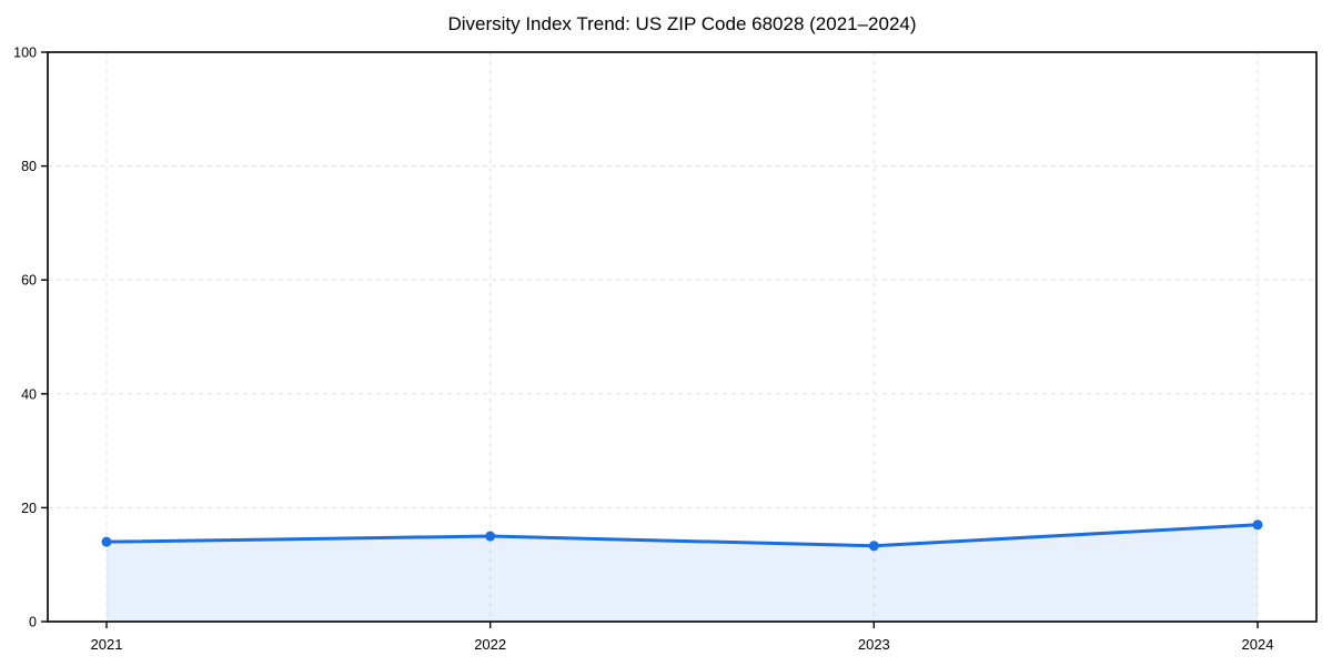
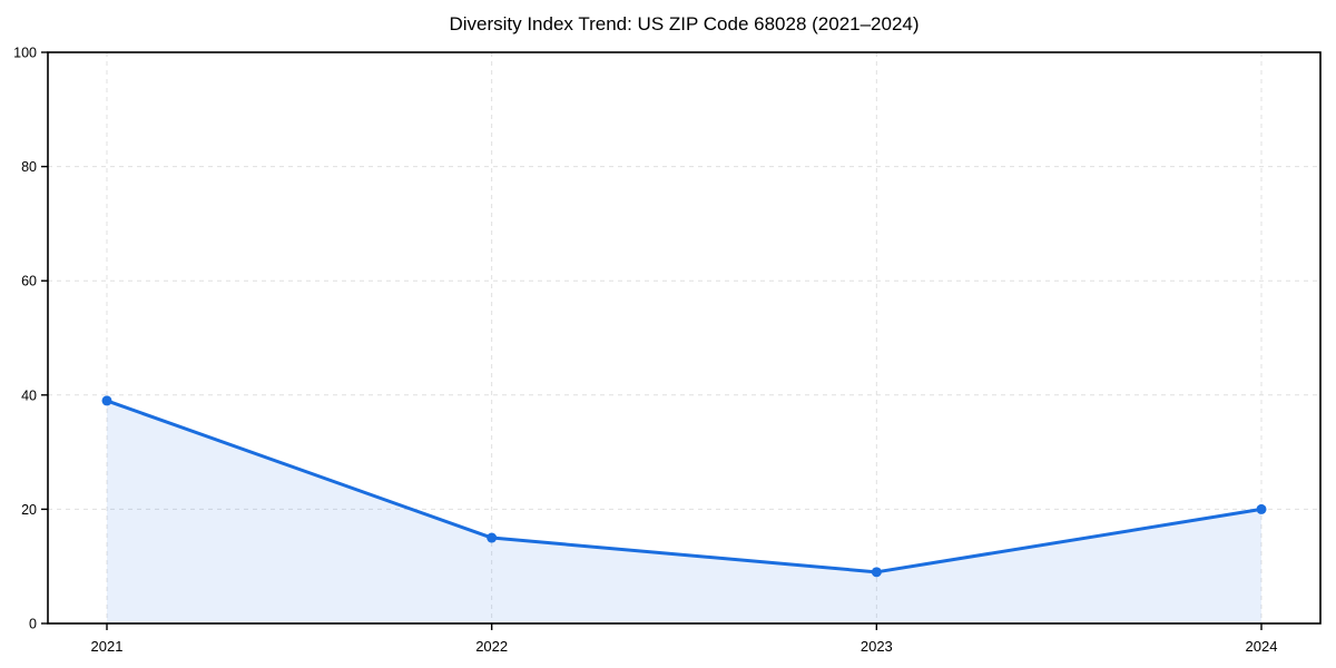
2021: 14 -> 39
2023: 13 -> 9
2024: 17 -> 20
